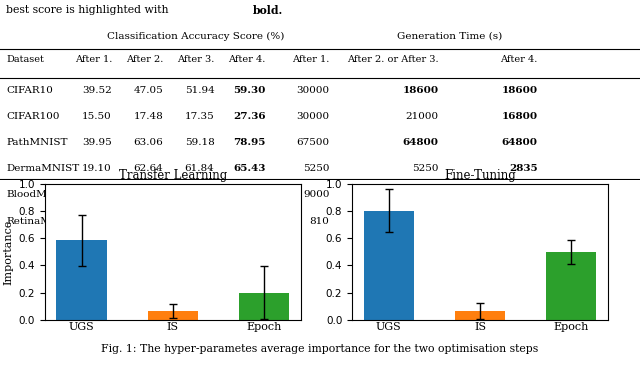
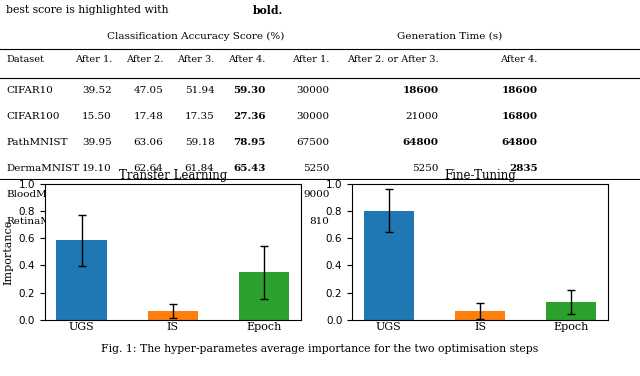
Transfer Learning/Epoch: 0.20 -> 0.35
Fine-Tuning/Epoch: 0.50 -> 0.13
